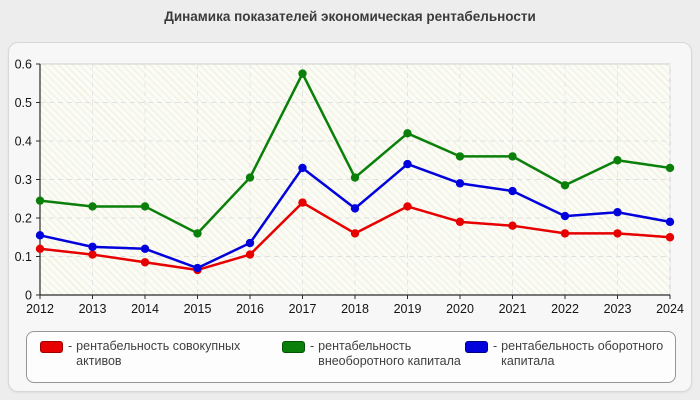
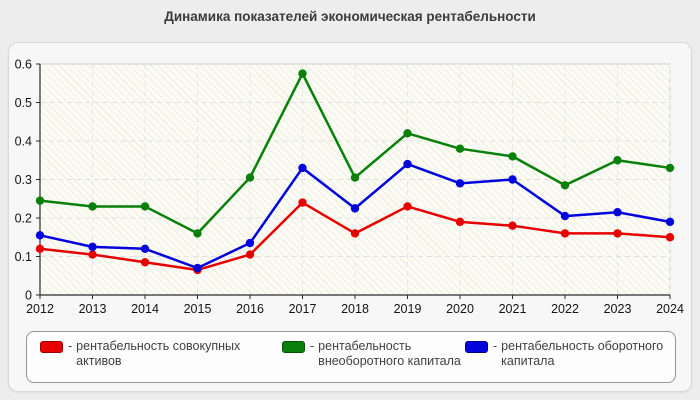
рентабельность внеоборотного капитала/2020: 0.36 -> 0.38
рентабельность оборотного капитала/2021: 0.27 -> 0.30
